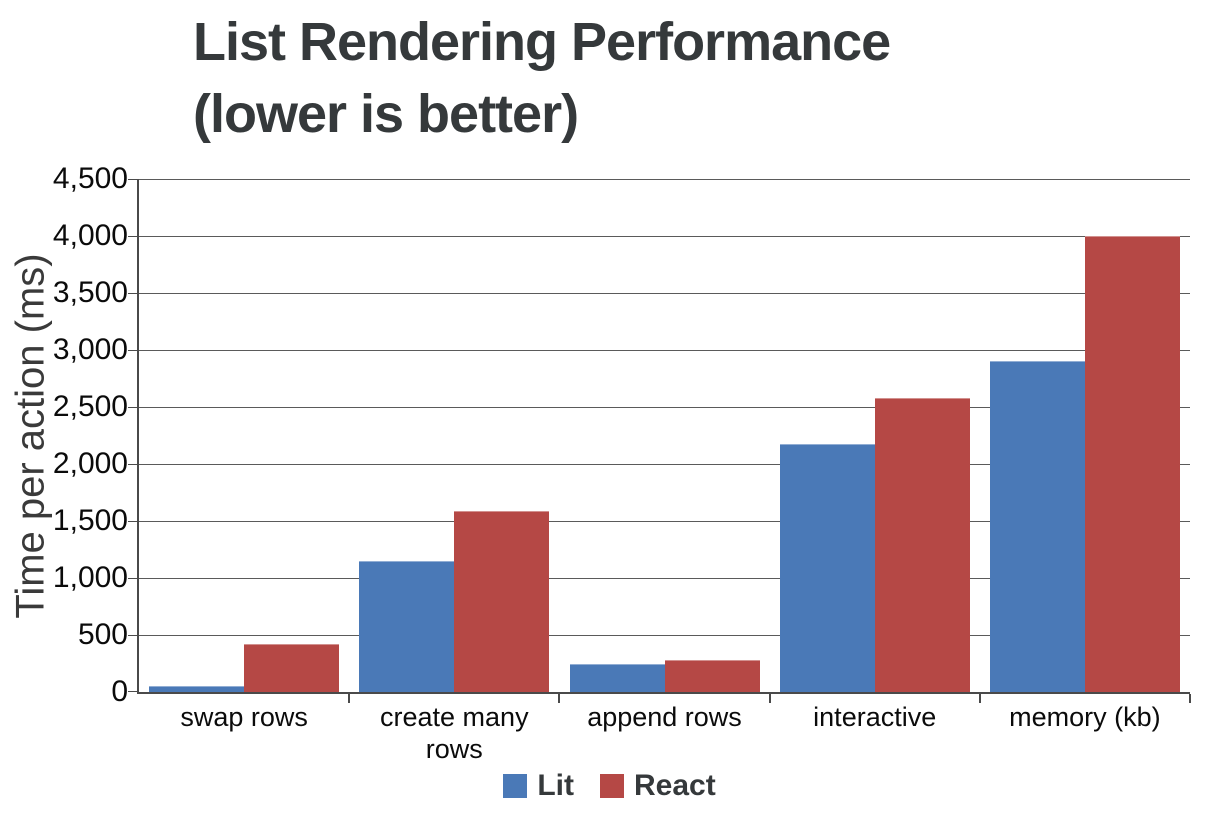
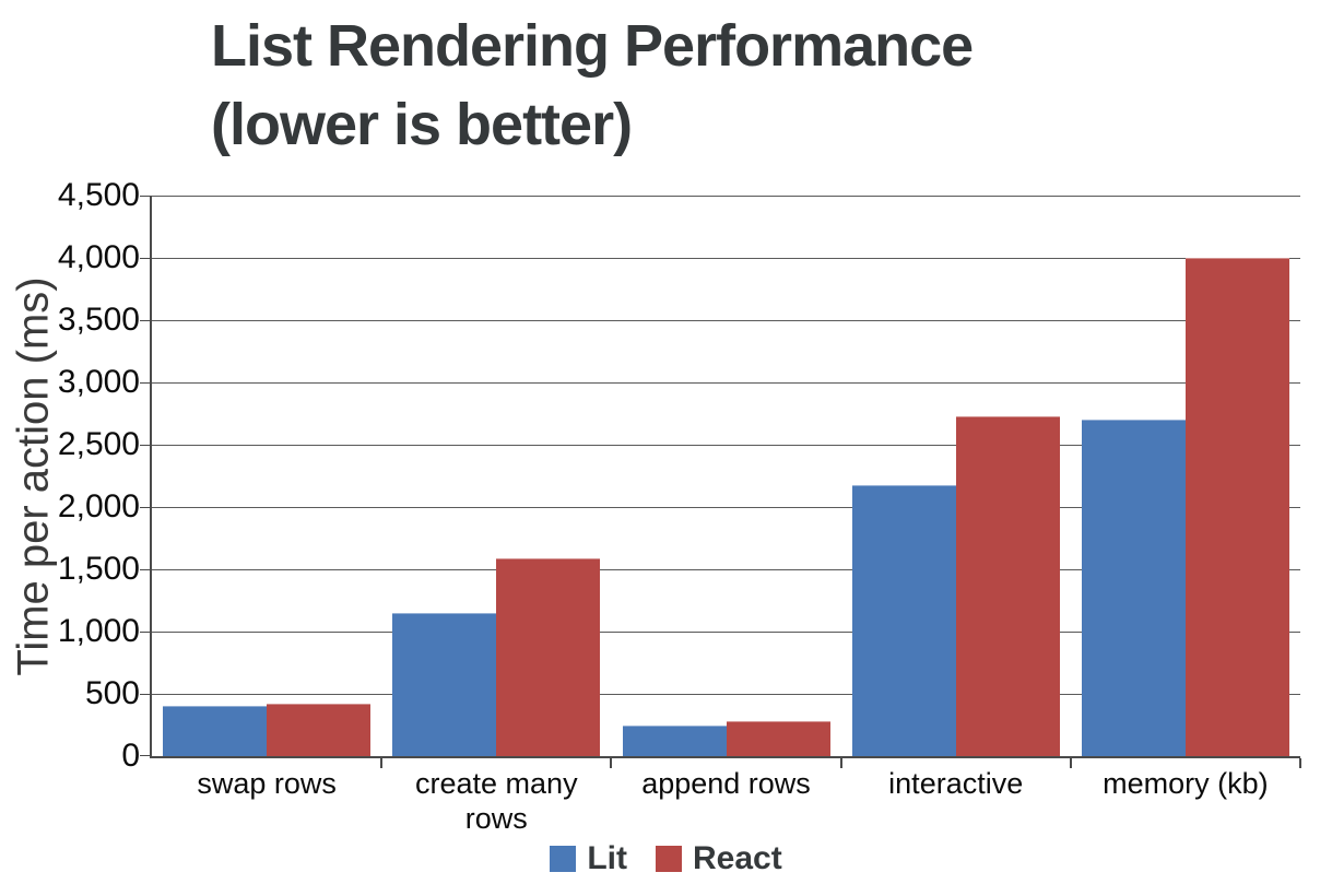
Lit/swap rows: 50 -> 400
React/interactive: 2580 -> 2730
Lit/memory (kb): 2900 -> 2700
